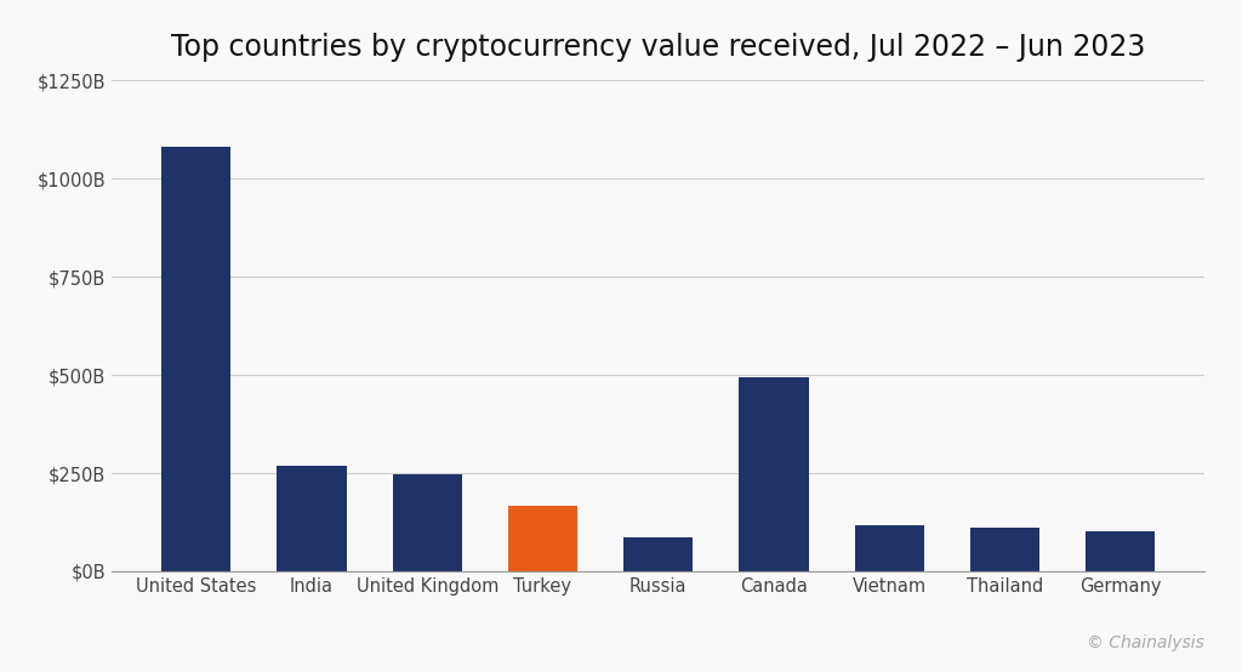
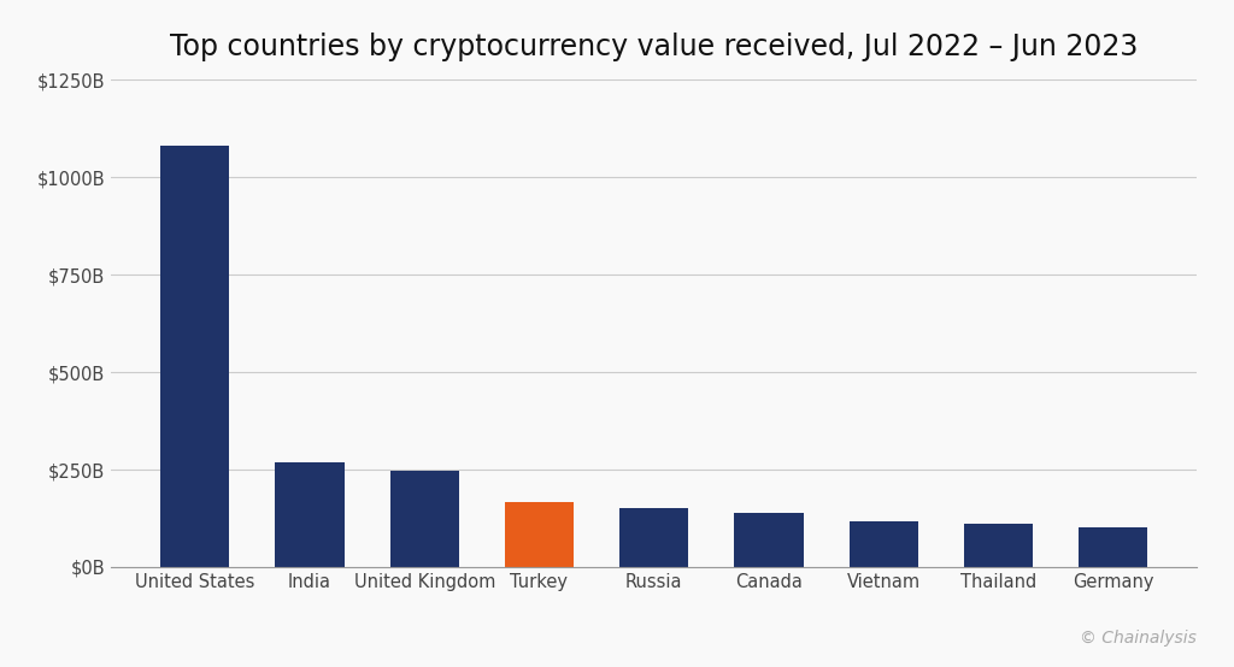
Russia: $85B -> $152B
Canada: $495B -> $138B
